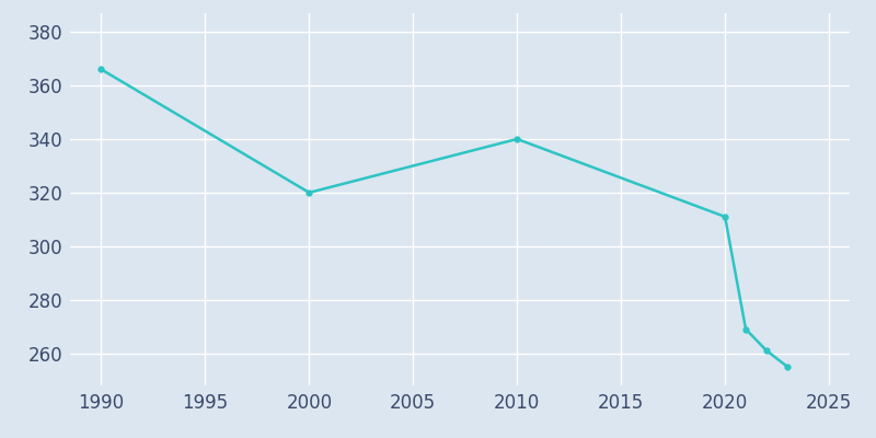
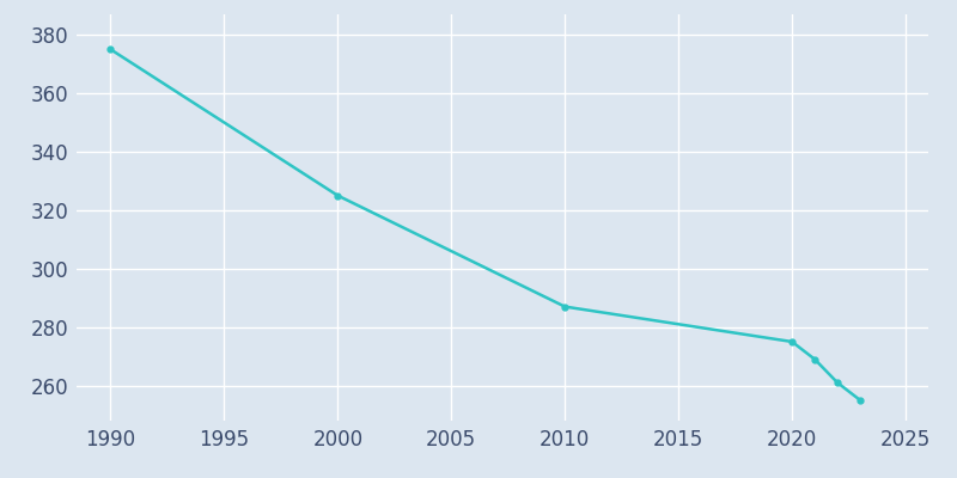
1990: 366 -> 375
2000: 320 -> 325
2010: 340 -> 287
2020: 311 -> 275
